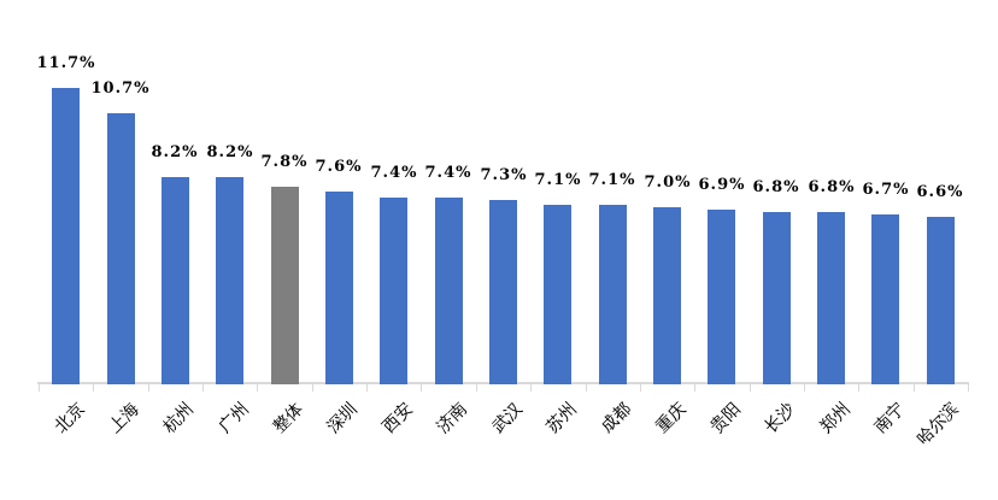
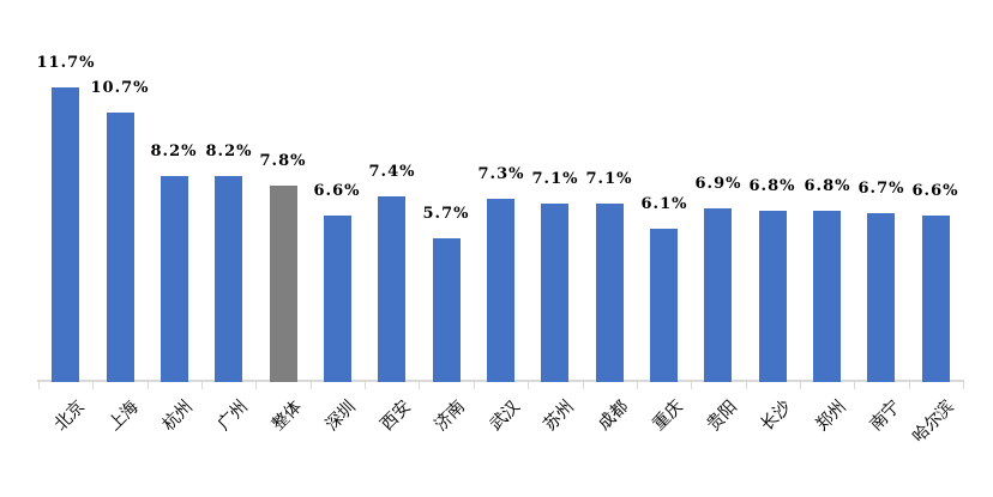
深圳: 7.6% -> 6.6%
济南: 7.4% -> 5.7%
重庆: 7.0% -> 6.1%
